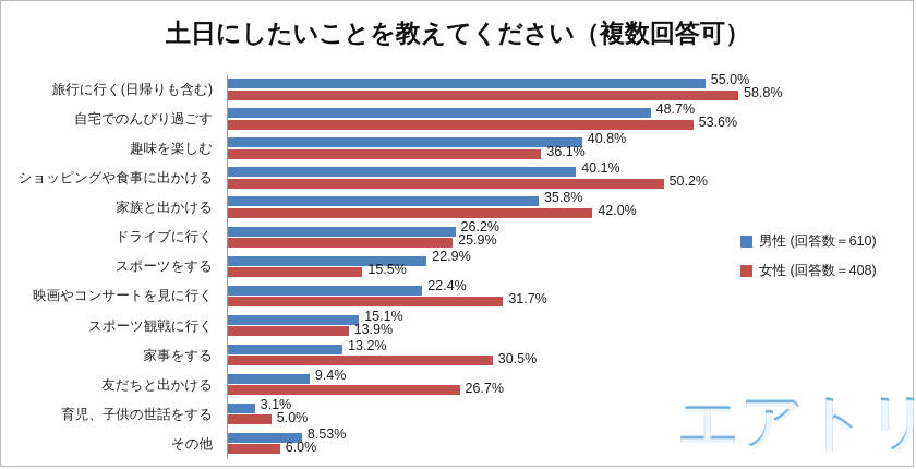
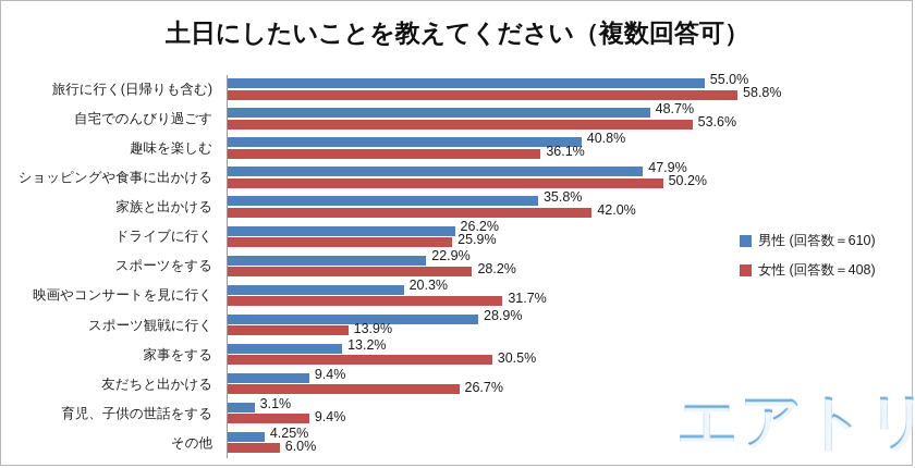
男性 (回答数＝610)/ショッピングや食事に出かける: 40.1% -> 47.9%
女性 (回答数＝408)/スポーツをする: 15.5% -> 28.2%
男性 (回答数＝610)/映画やコンサートを見に行く: 22.4% -> 20.3%
男性 (回答数＝610)/スポーツ観戦に行く: 15.1% -> 28.9%
女性 (回答数＝408)/育児、子供の世話をする: 5.0% -> 9.4%
男性 (回答数＝610)/その他: 8.53% -> 4.25%
